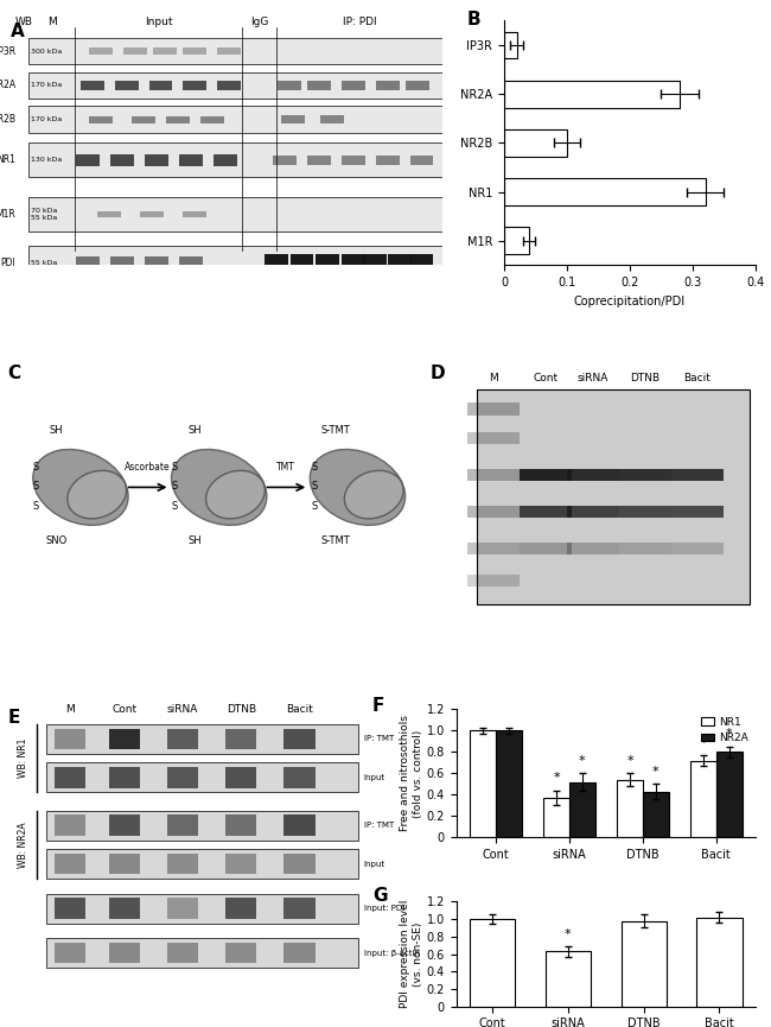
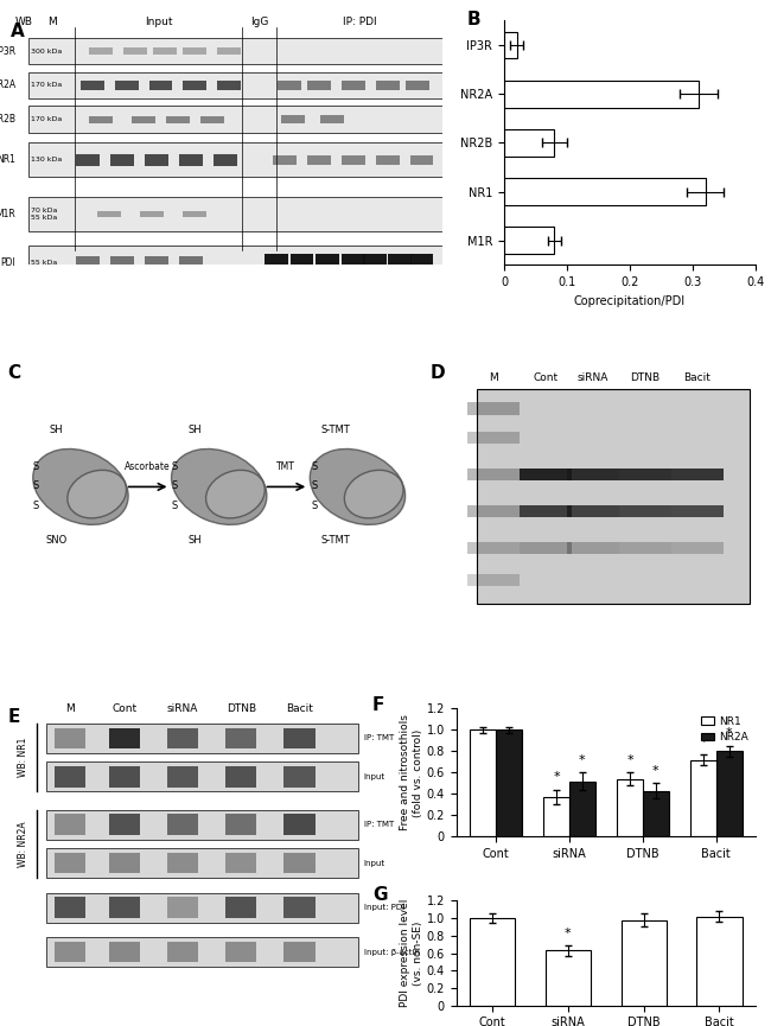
NR2A: 0.28 -> 0.31
NR2B: 0.10 -> 0.08
M1R: 0.04 -> 0.08
